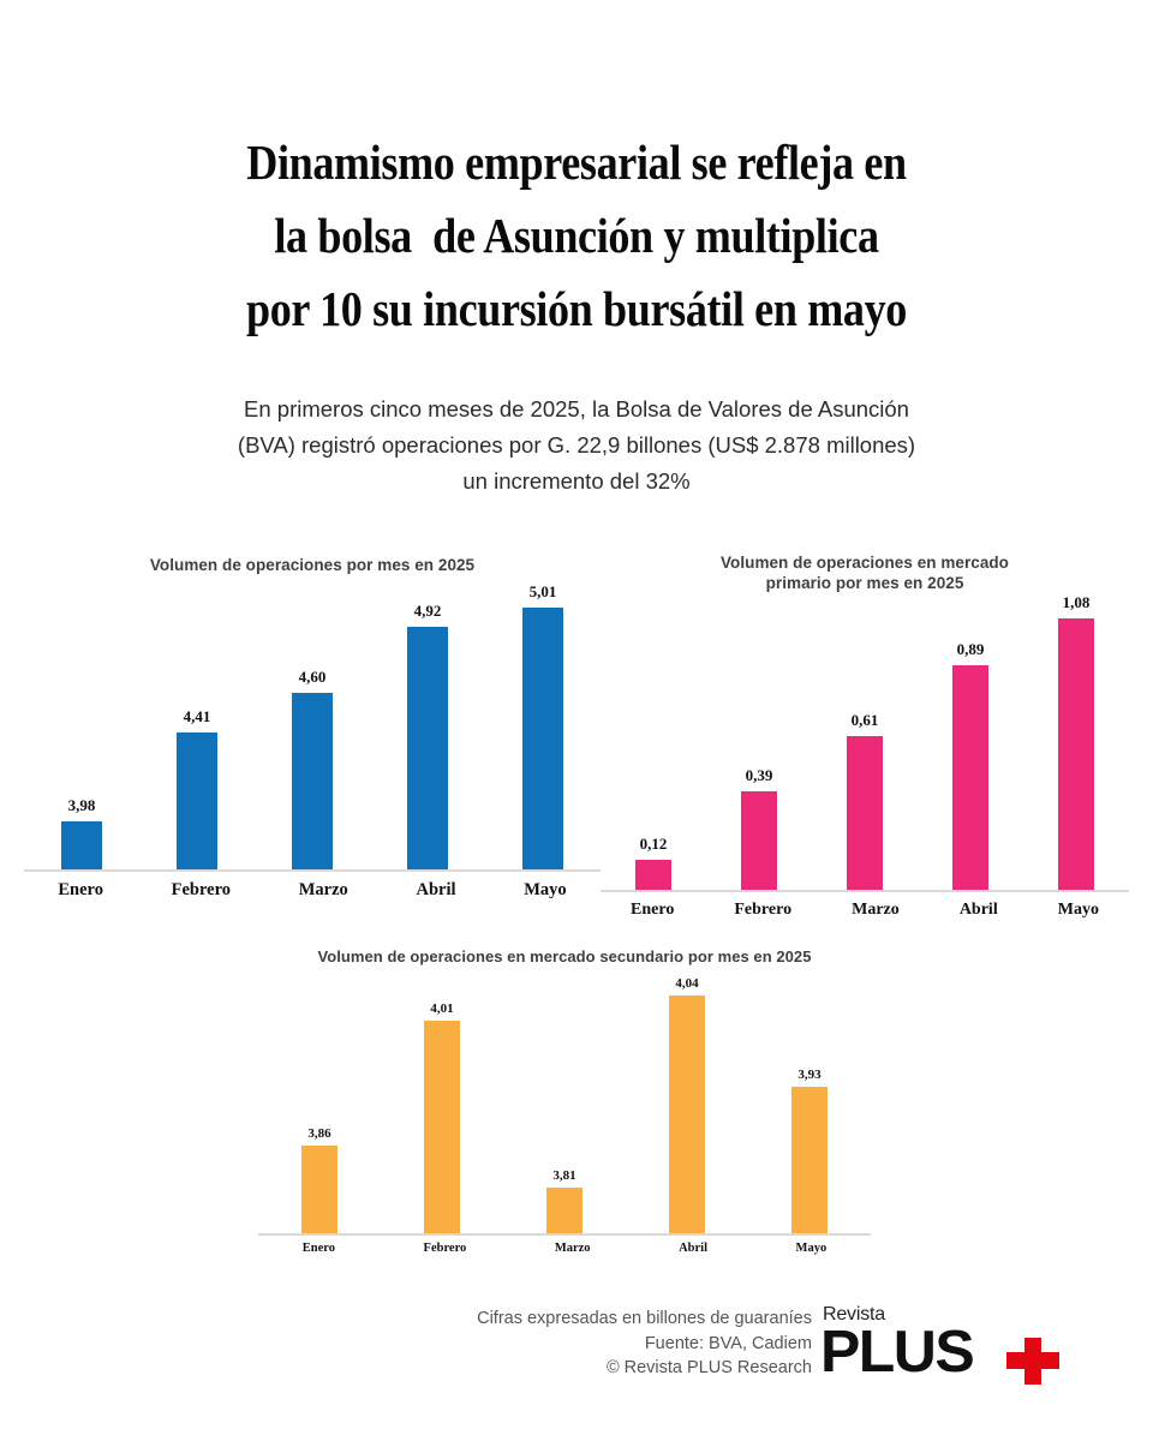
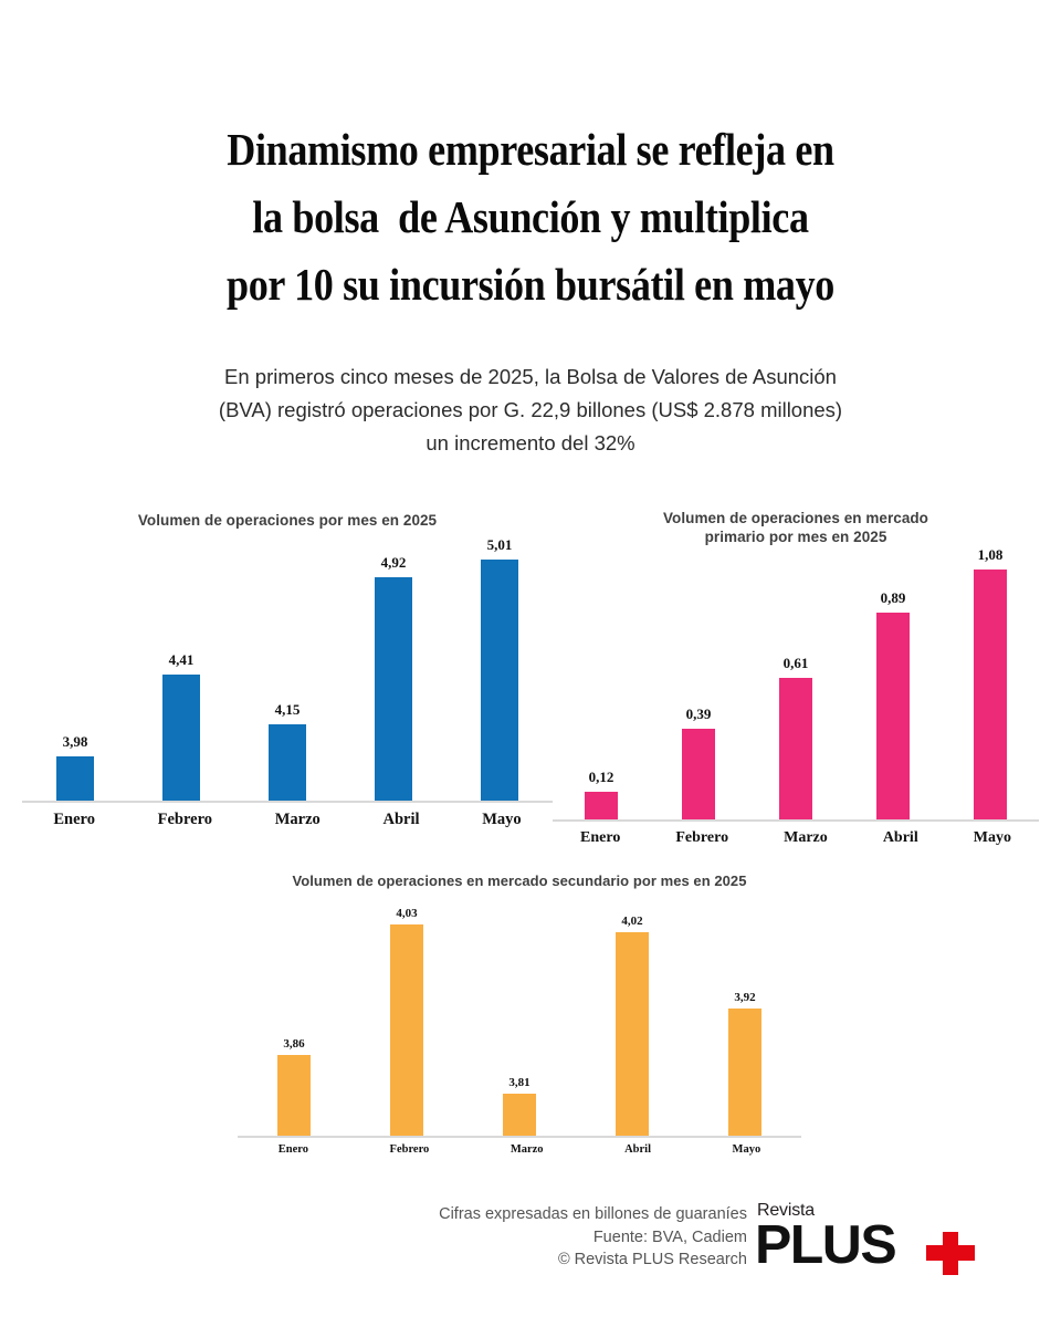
Volumen de operaciones por mes en 2025/Marzo: 4,60 -> 4,15
Volumen de operaciones en mercado secundario por mes en 2025/Febrero: 4,01 -> 4,03
Volumen de operaciones en mercado secundario por mes en 2025/Abril: 4,04 -> 4,02
Volumen de operaciones en mercado secundario por mes en 2025/Mayo: 3,93 -> 3,92
